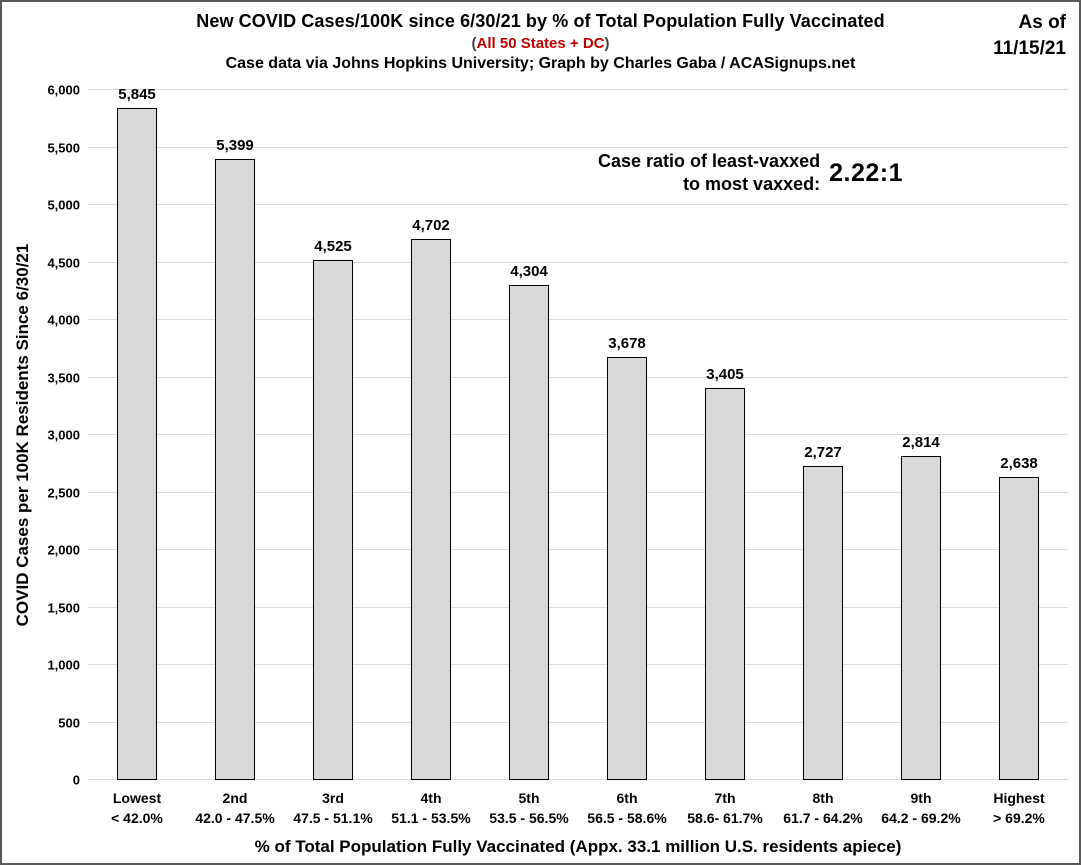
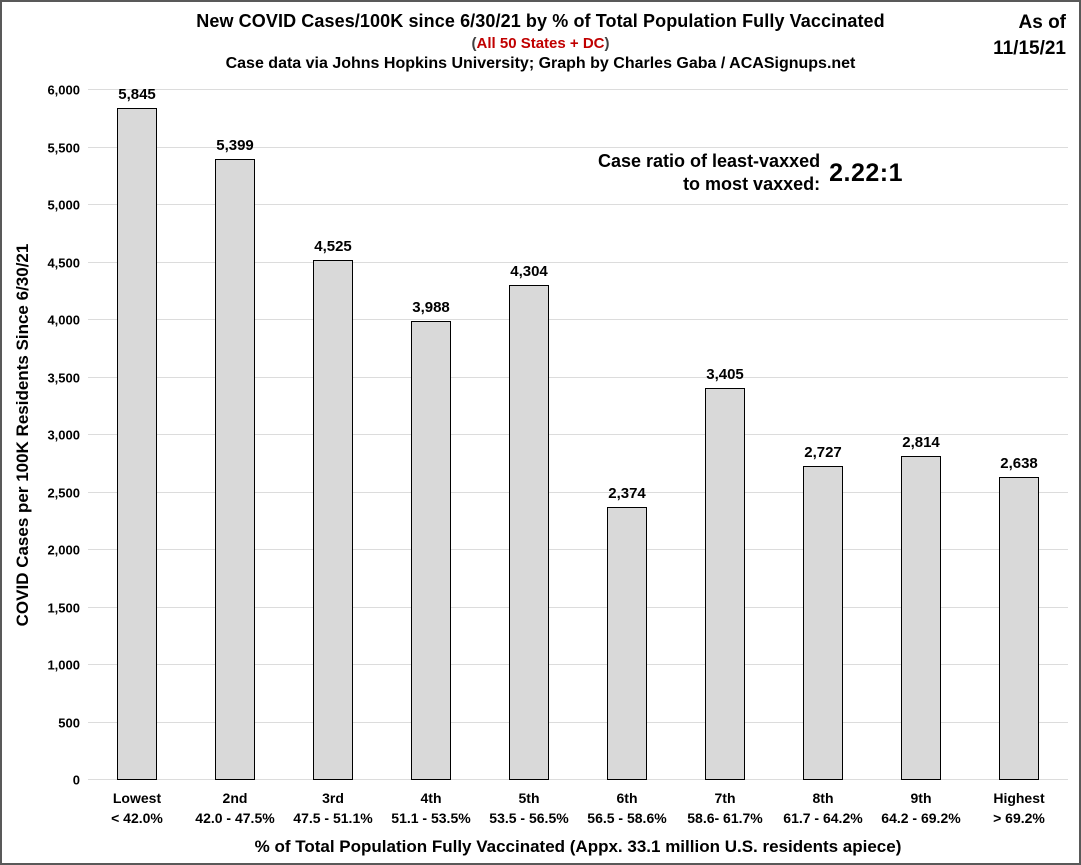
4th: 4,702 -> 3,988
6th: 3,678 -> 2,374
